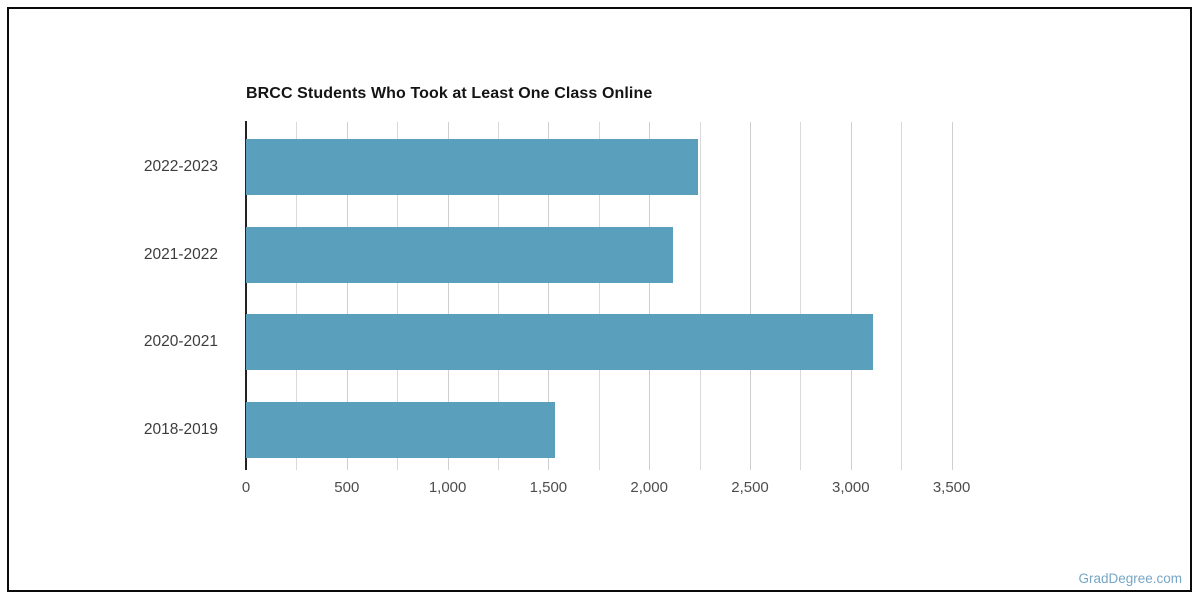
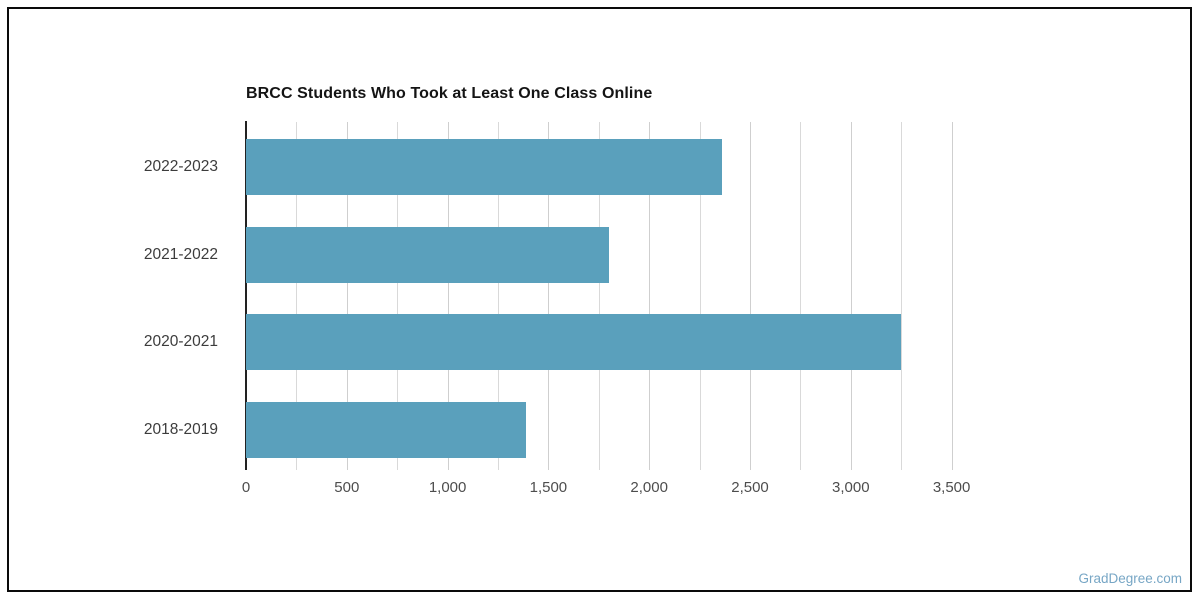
2022-2023: 2240 -> 2360
2021-2022: 2120 -> 1800
2020-2021: 3110 -> 3250
2018-2019: 1530 -> 1390
